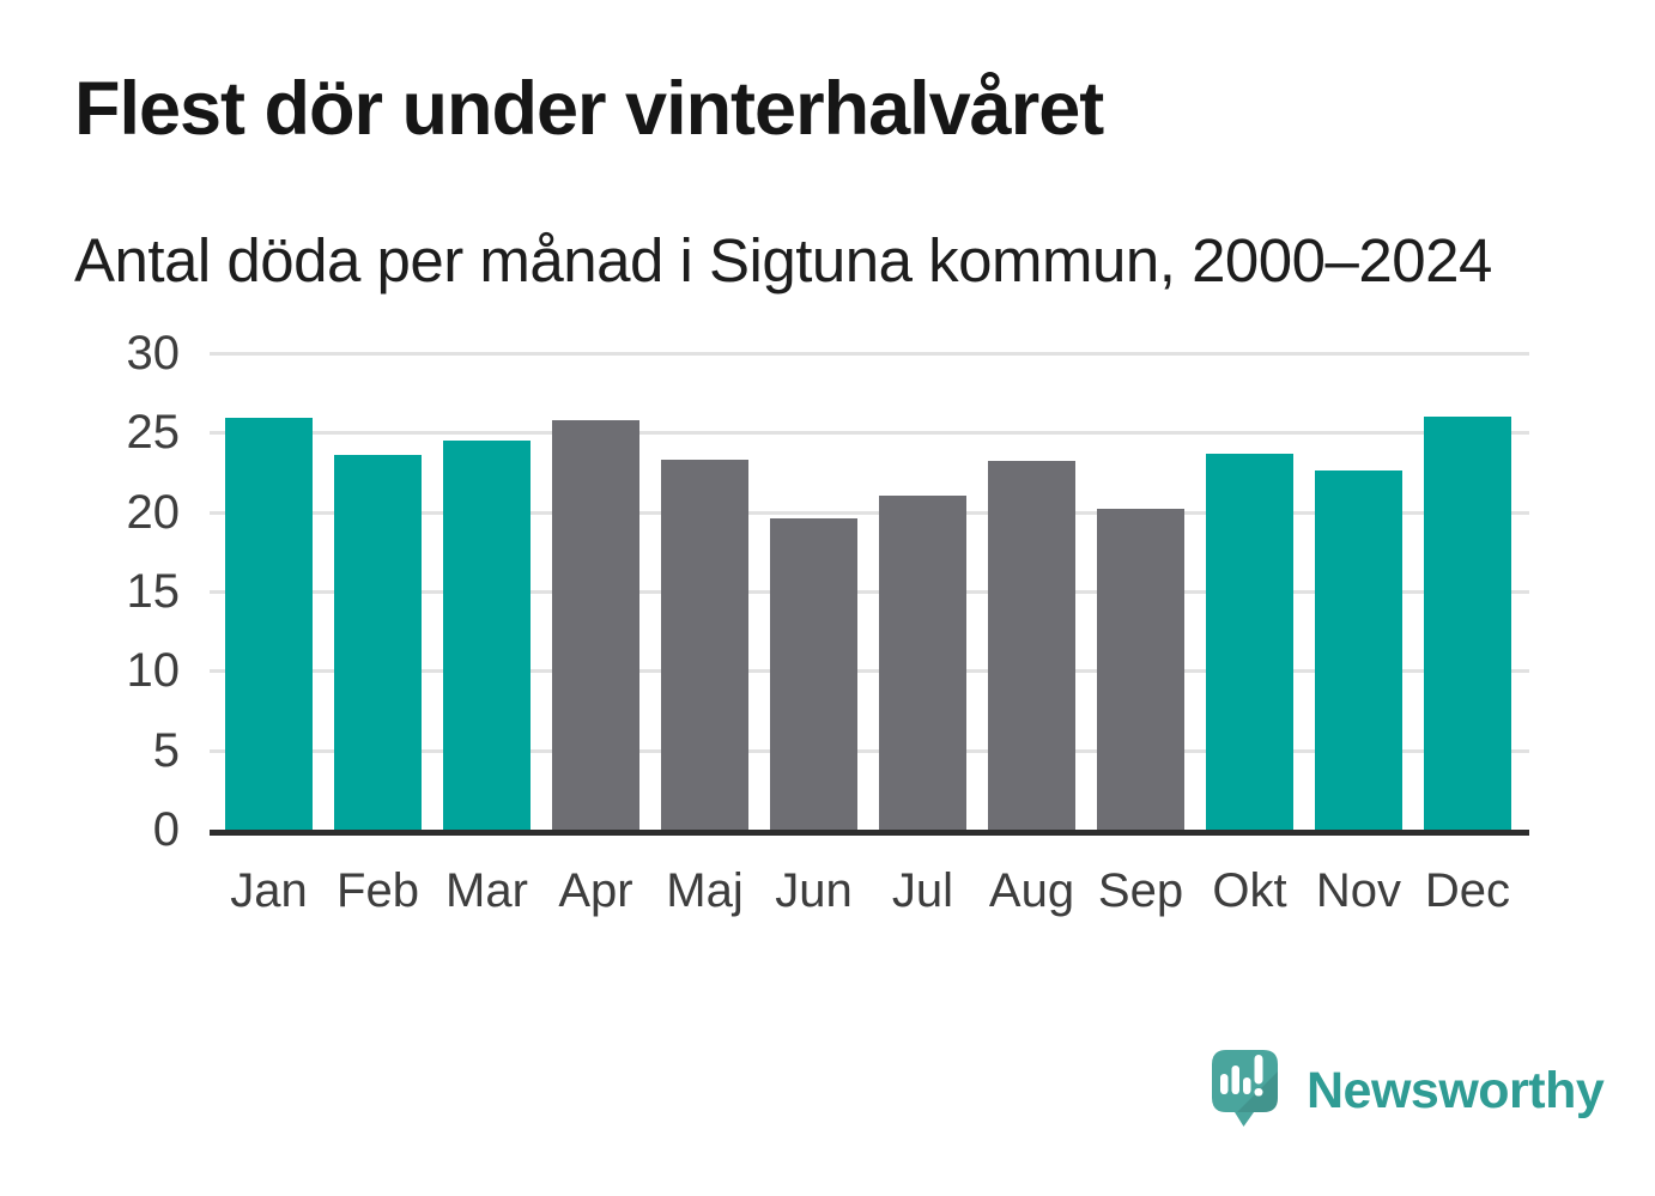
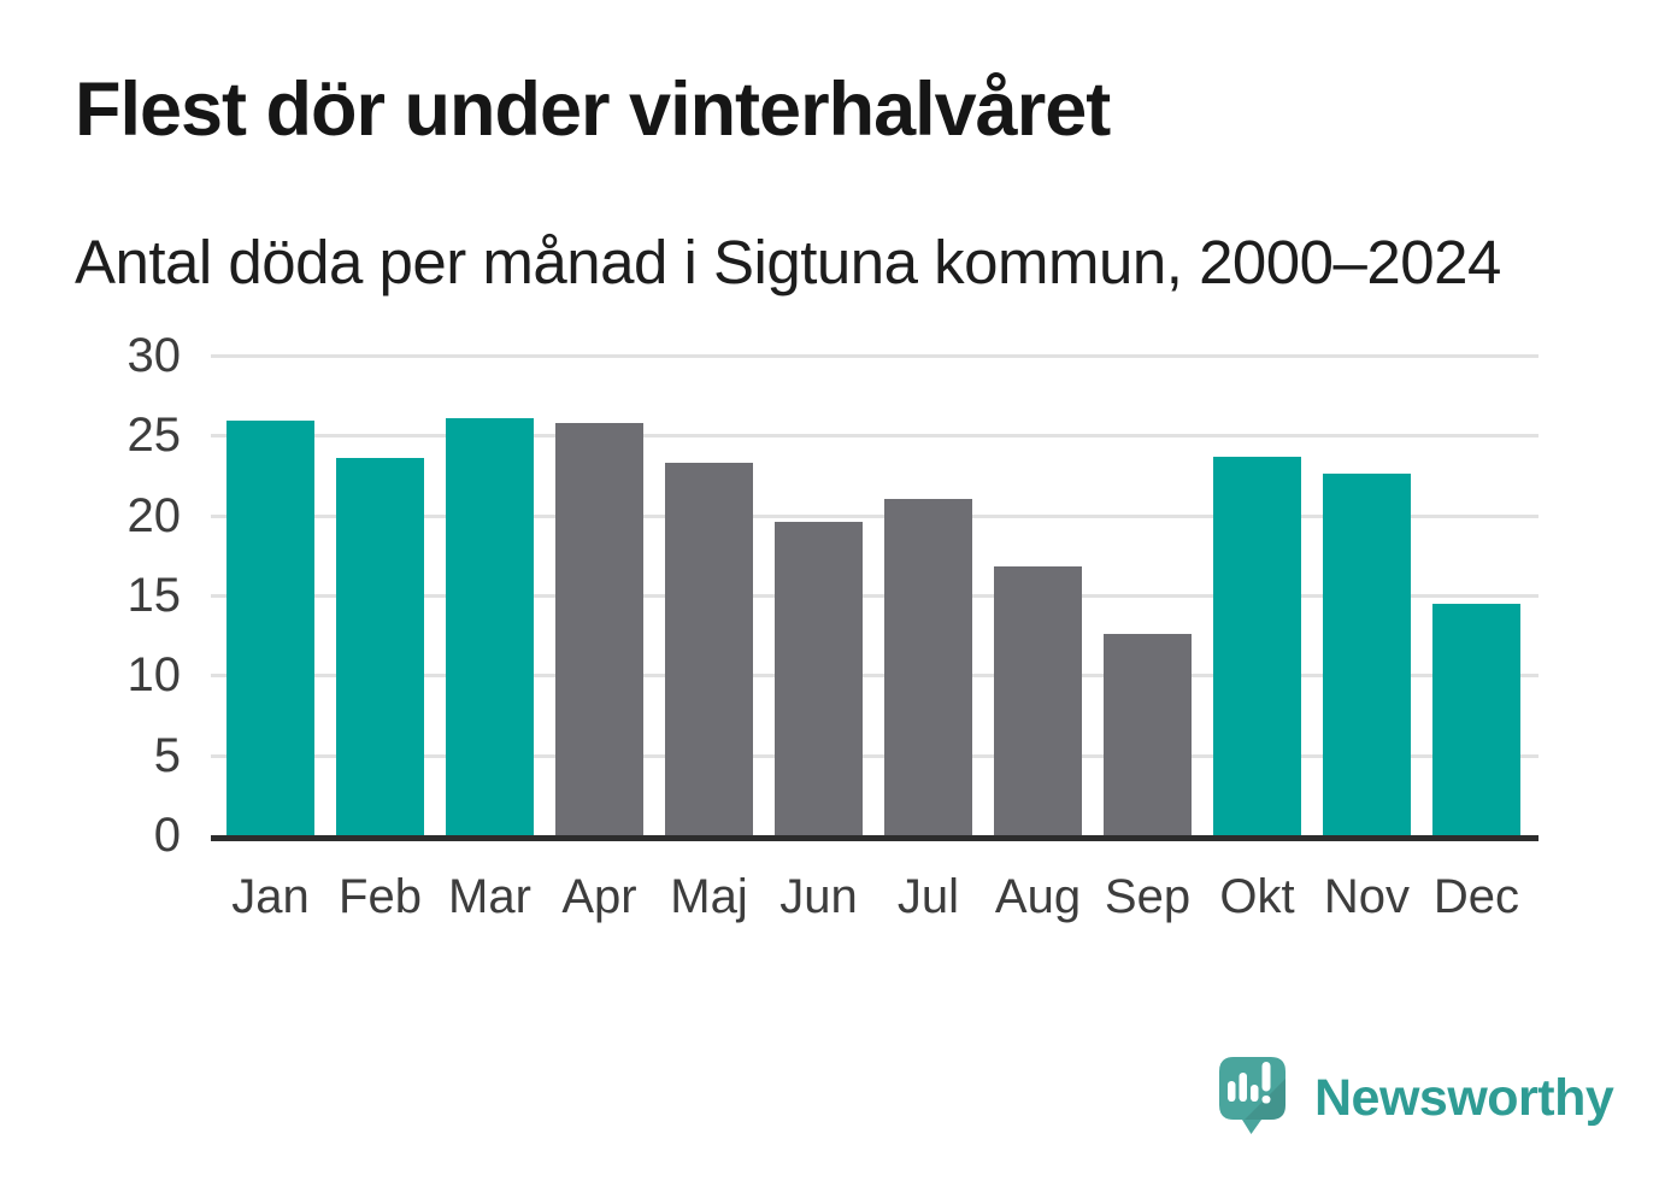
Mar: 24.5 -> 26.1
Aug: 23.2 -> 16.8
Sep: 20.2 -> 12.6
Dec: 26.0 -> 14.5
